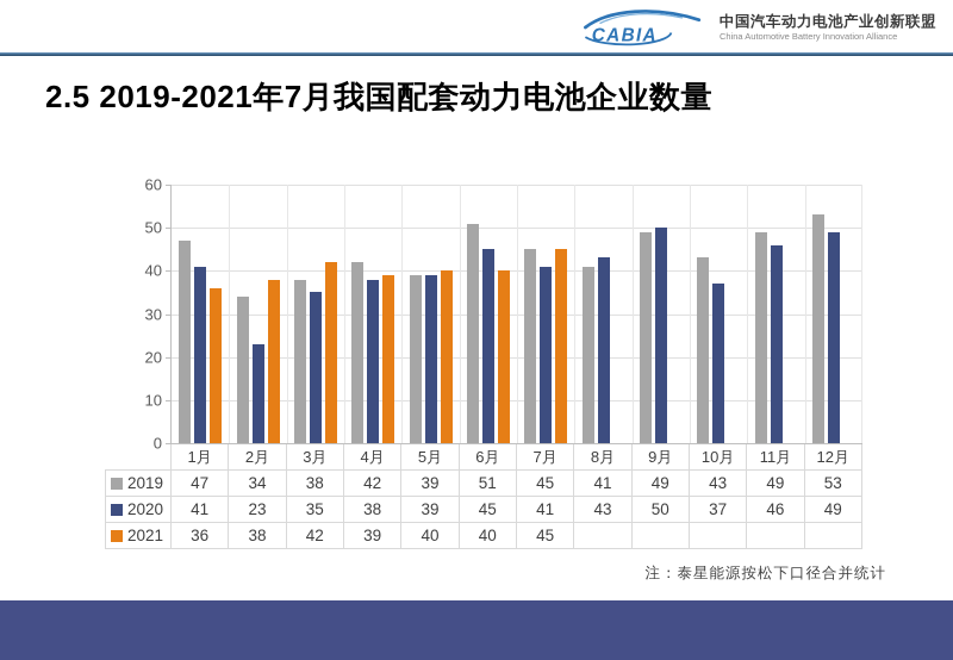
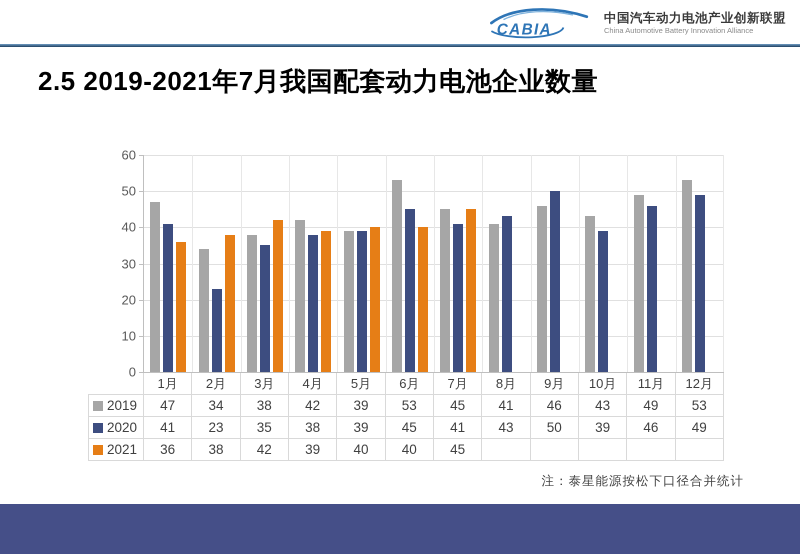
2019/6月: 51 -> 53
2019/9月: 49 -> 46
2020/10月: 37 -> 39
